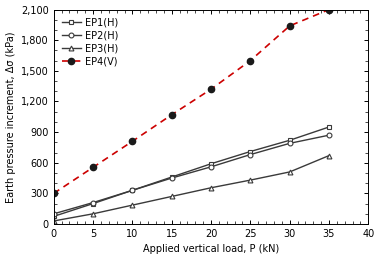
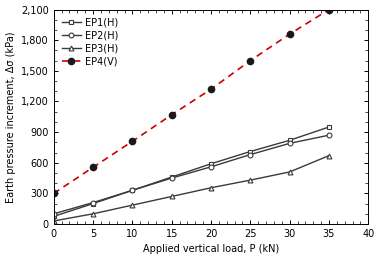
EP4(V)/30: 1,940 -> 1,860
